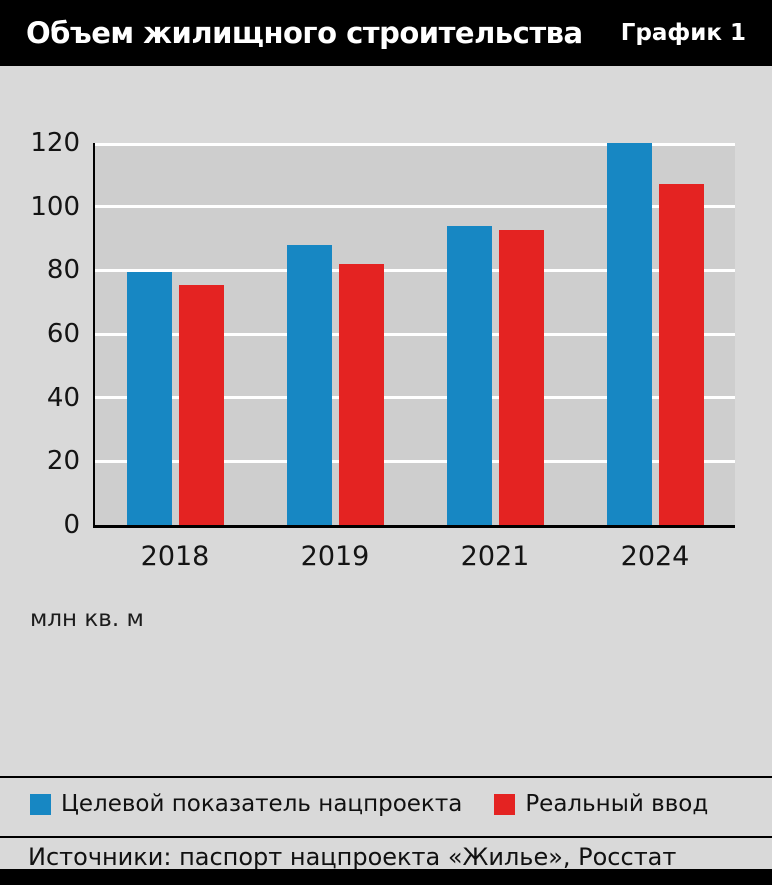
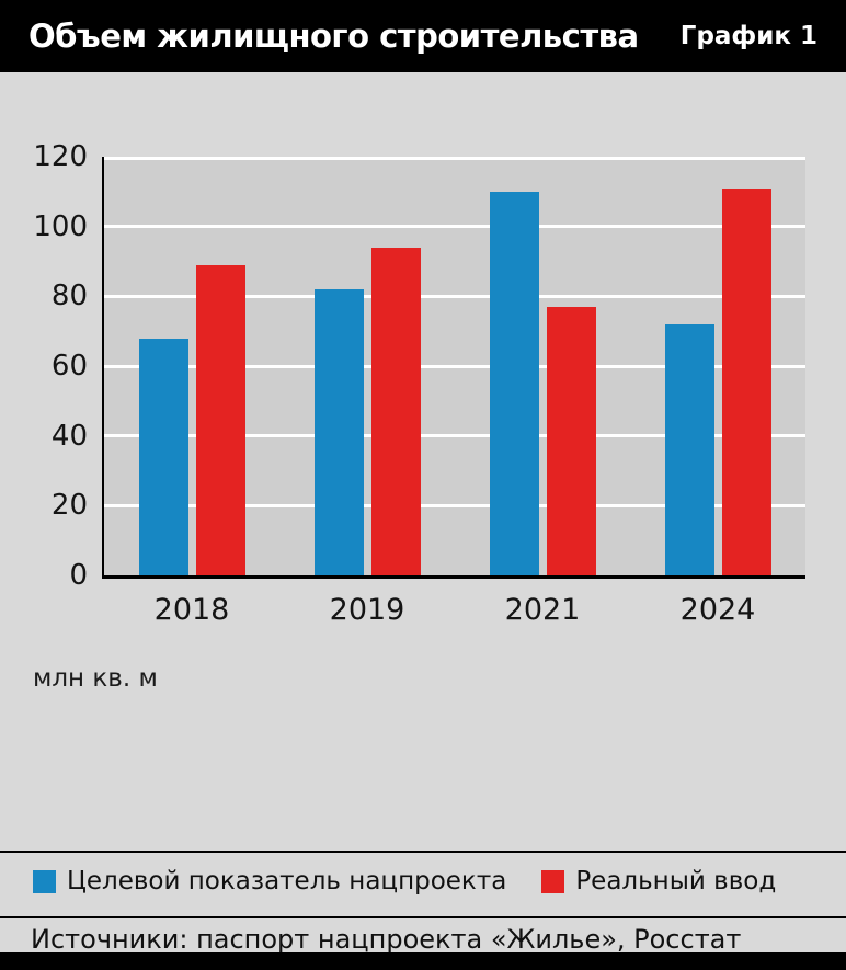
Целевой показатель нацпроекта/2018: 80 -> 68
Реальный ввод/2018: 75 -> 89
Целевой показатель нацпроекта/2019: 88 -> 82
Реальный ввод/2019: 82 -> 94
Целевой показатель нацпроекта/2021: 94 -> 110
Реальный ввод/2021: 93 -> 77
Целевой показатель нацпроекта/2024: 120 -> 72
Реальный ввод/2024: 107 -> 111
